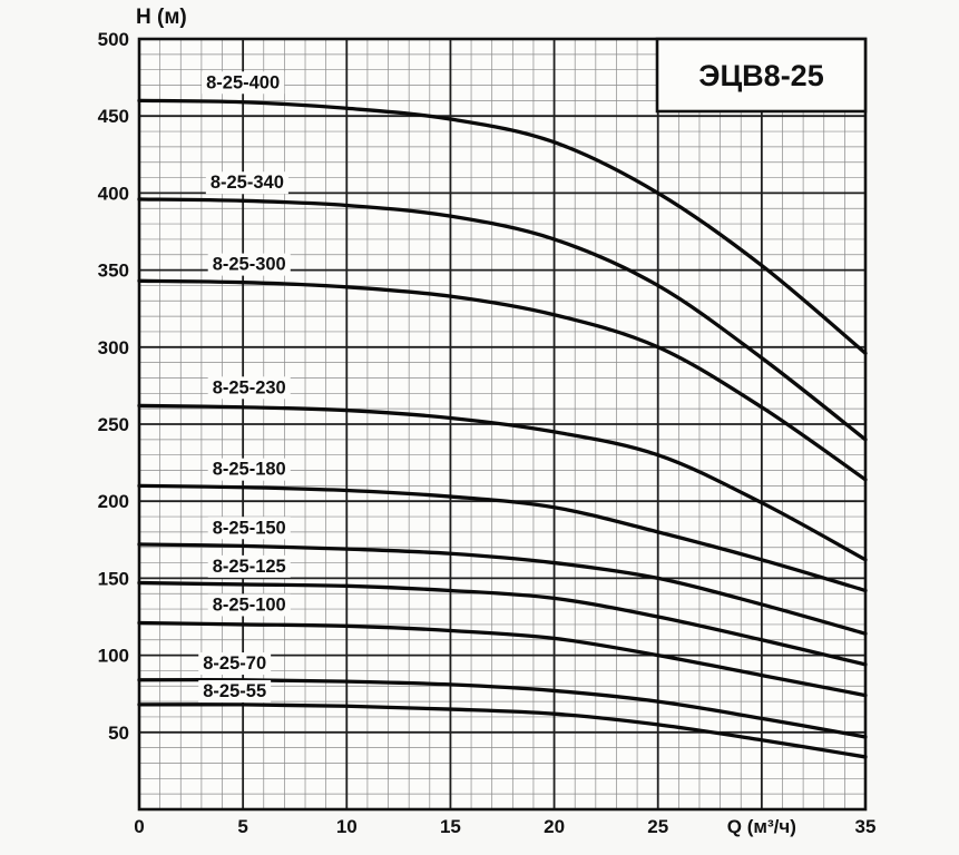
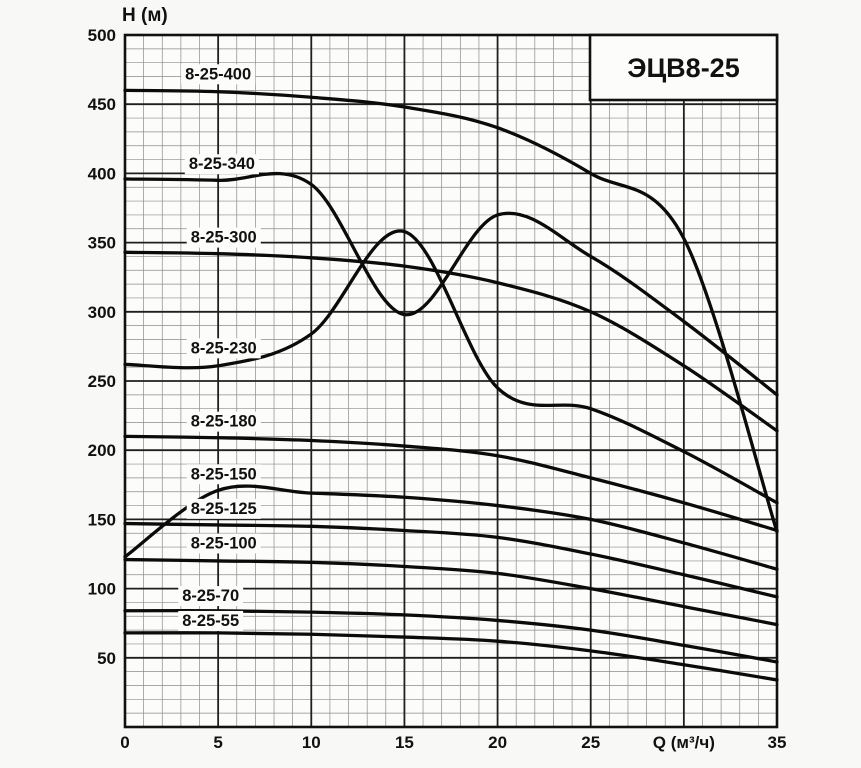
8-25-150/0: 172 -> 123
8-25-230/10: 259 -> 284
8-25-340/15: 385 -> 298
8-25-230/15: 254 -> 358
8-25-400/35: 296 -> 141
